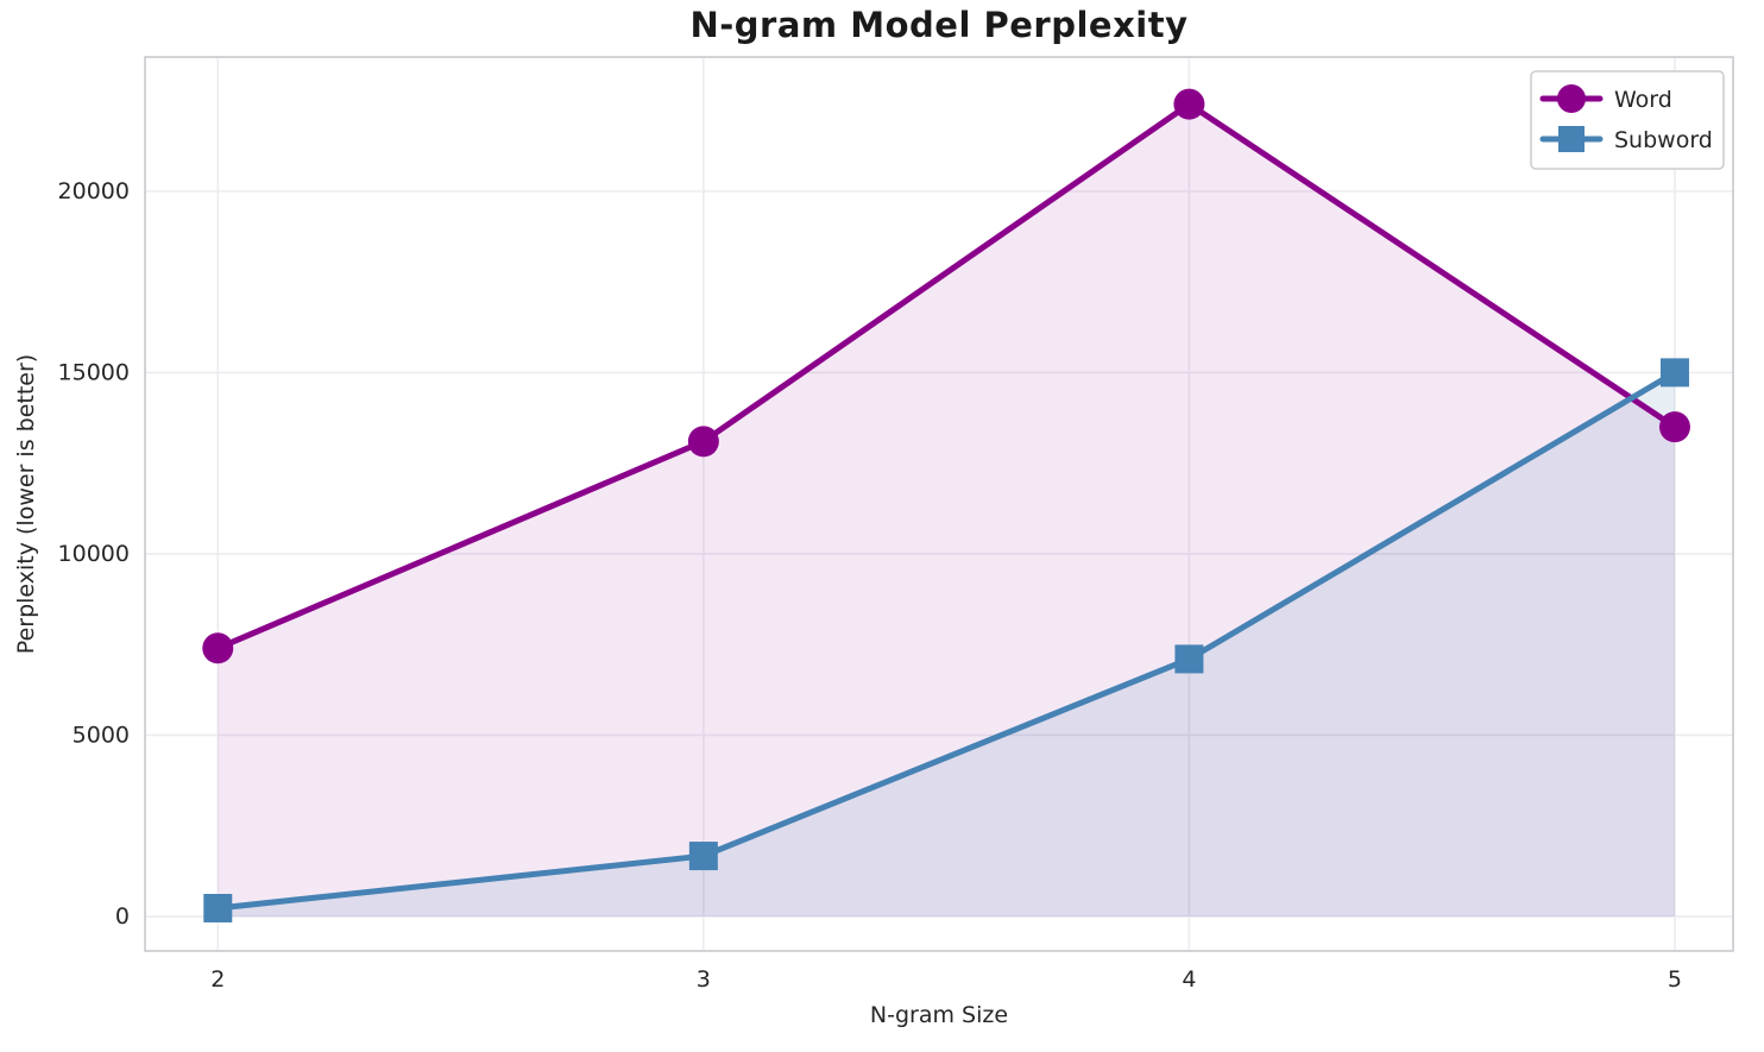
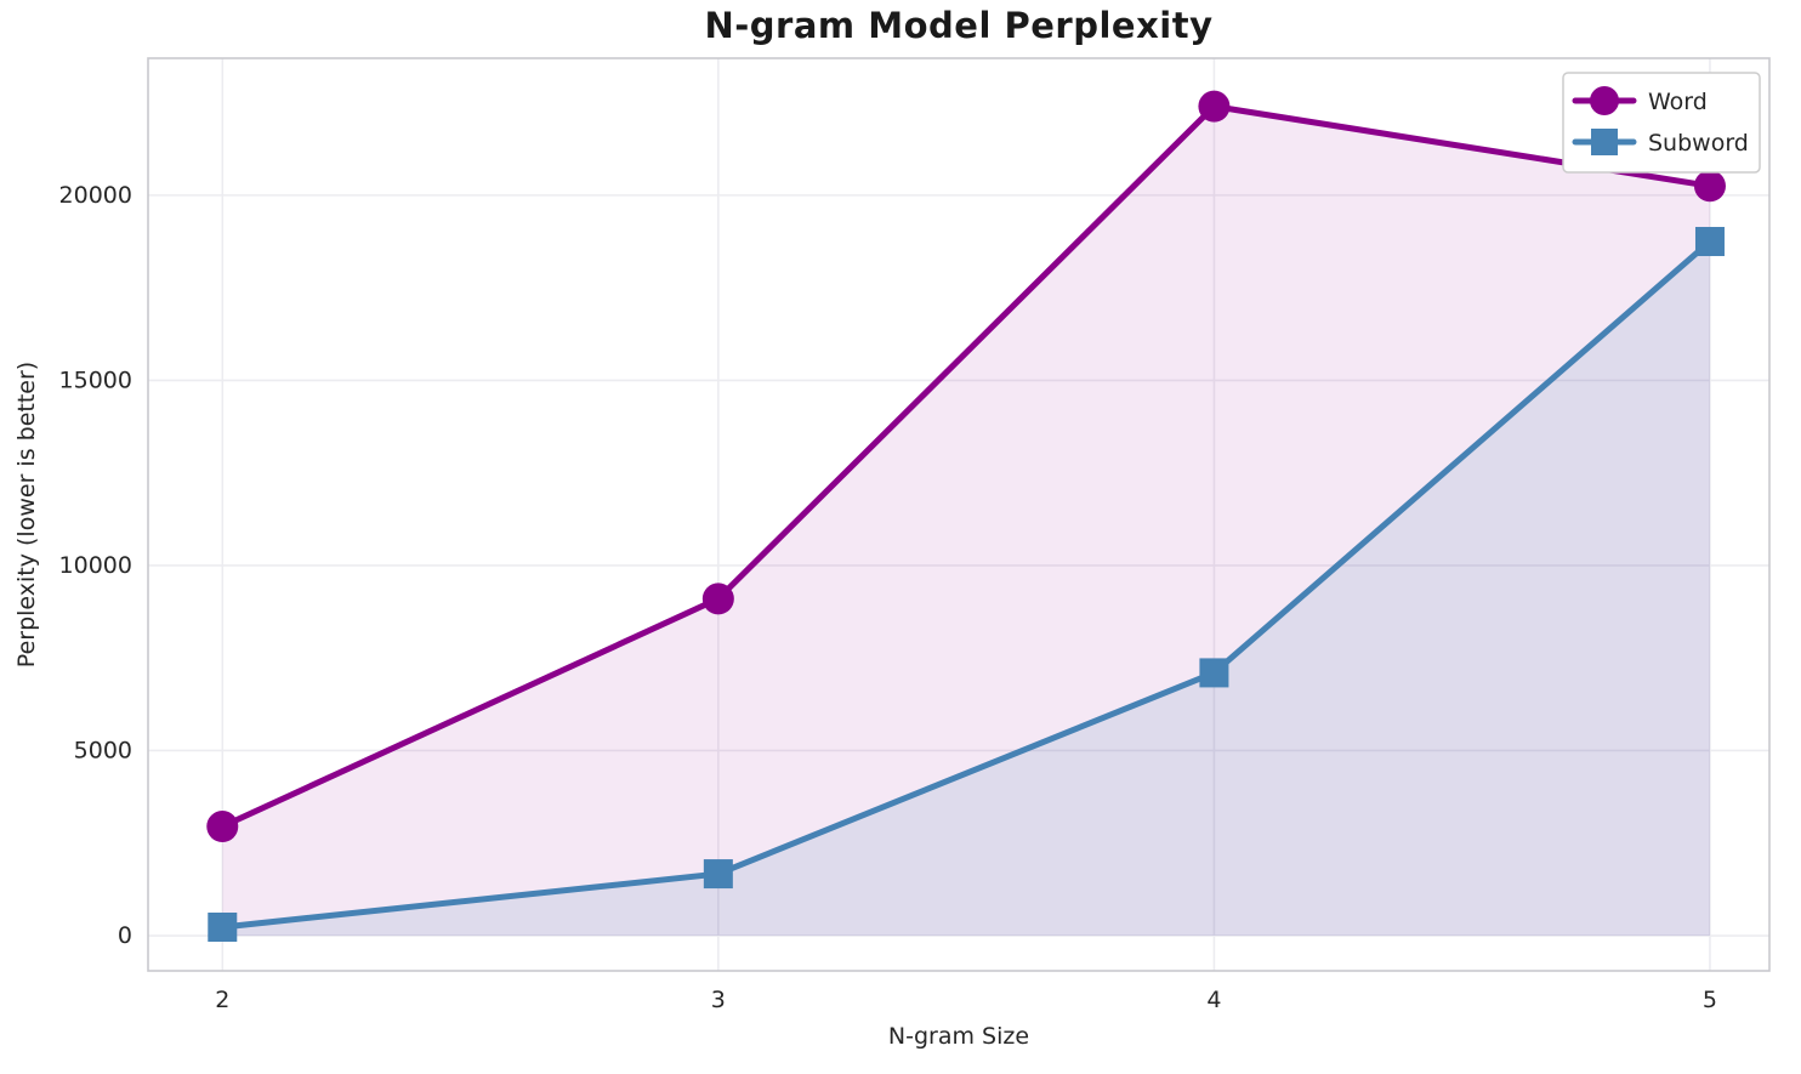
Word/2: 7400 -> 3000
Word/3: 13100 -> 9100
Word/5: 13500 -> 20200
Subword/5: 15000 -> 18800
